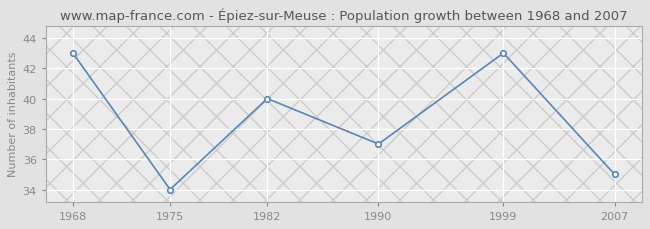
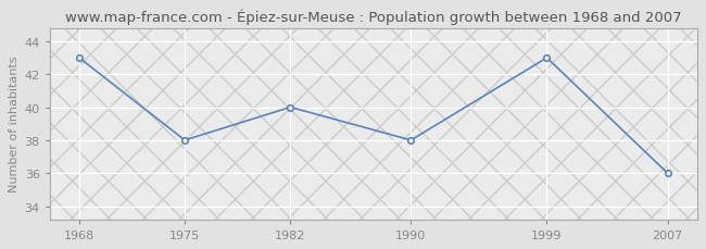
1975: 34 -> 38
1990: 37 -> 38
2007: 35 -> 36
